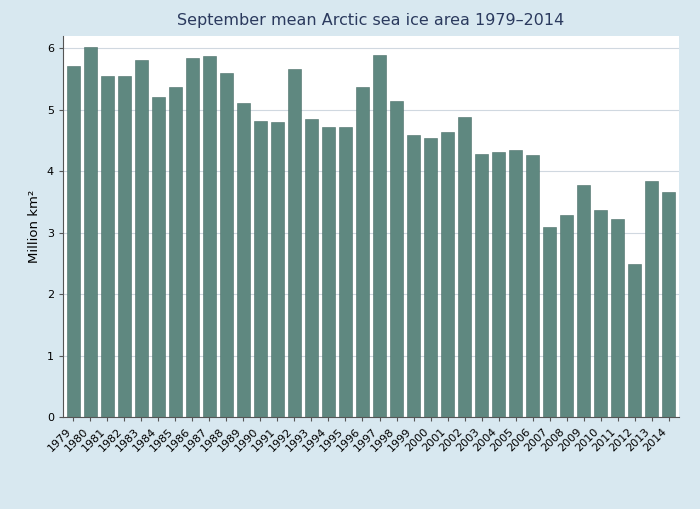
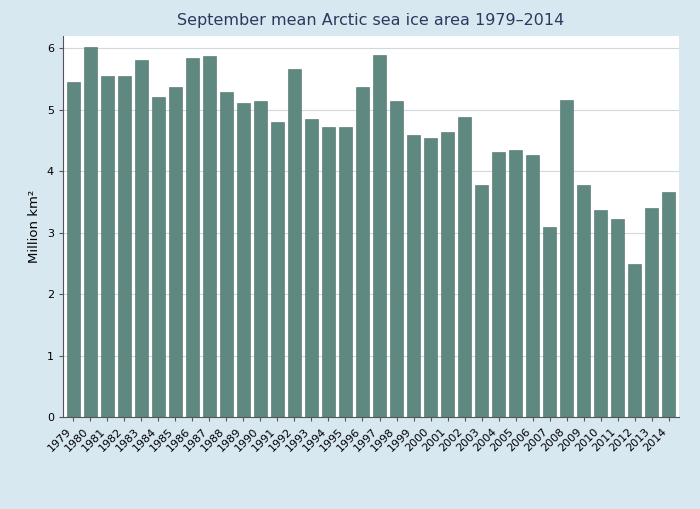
1979: 5.70 -> 5.44
1988: 5.60 -> 5.28
1990: 4.82 -> 5.14
2003: 4.28 -> 3.78
2008: 3.29 -> 5.16
2013: 3.84 -> 3.40
